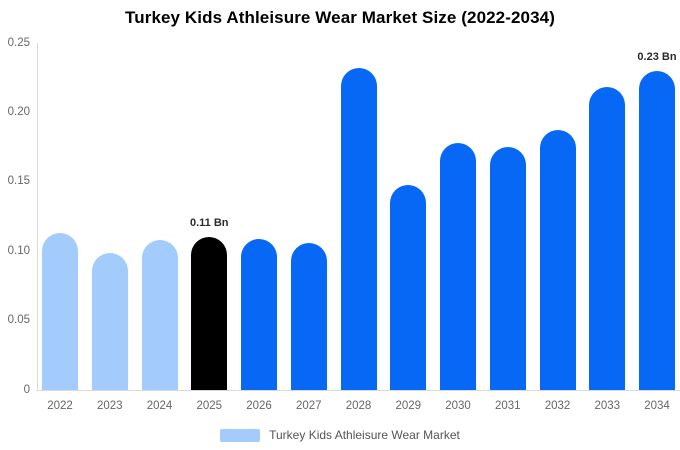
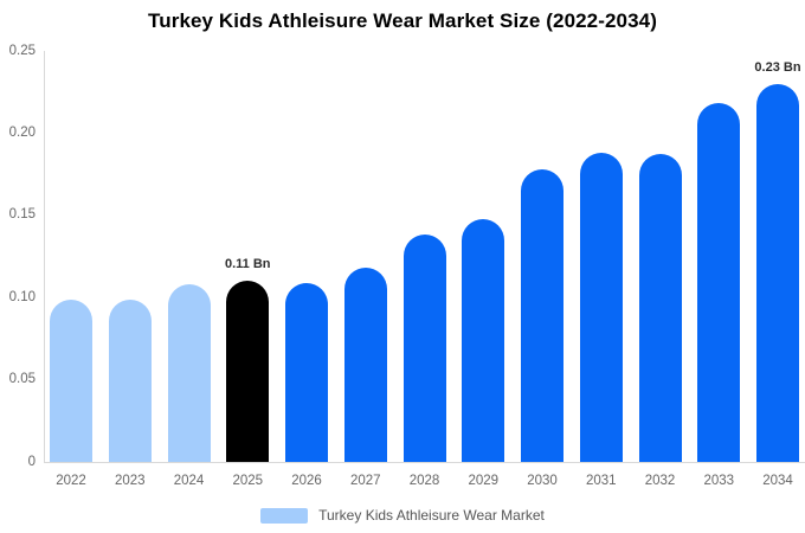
2022: 0.113 -> 0.099
2027: 0.106 -> 0.118
2028: 0.232 -> 0.138
2031: 0.175 -> 0.188
